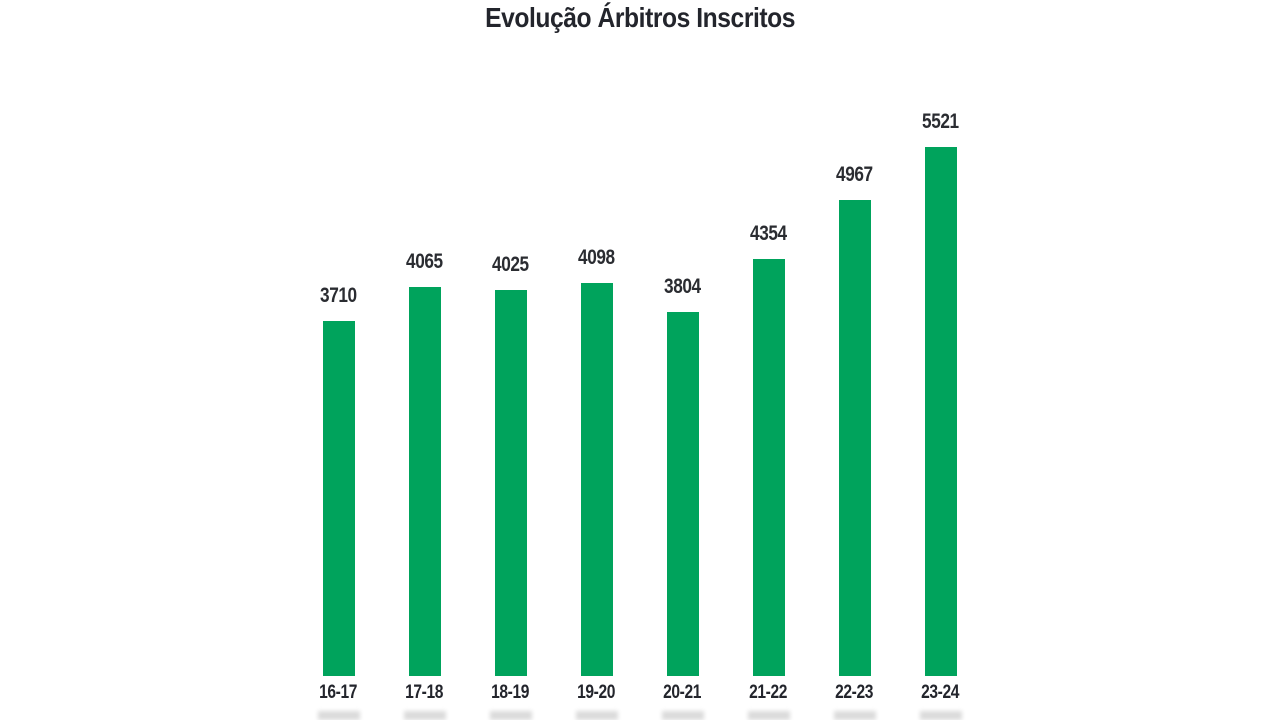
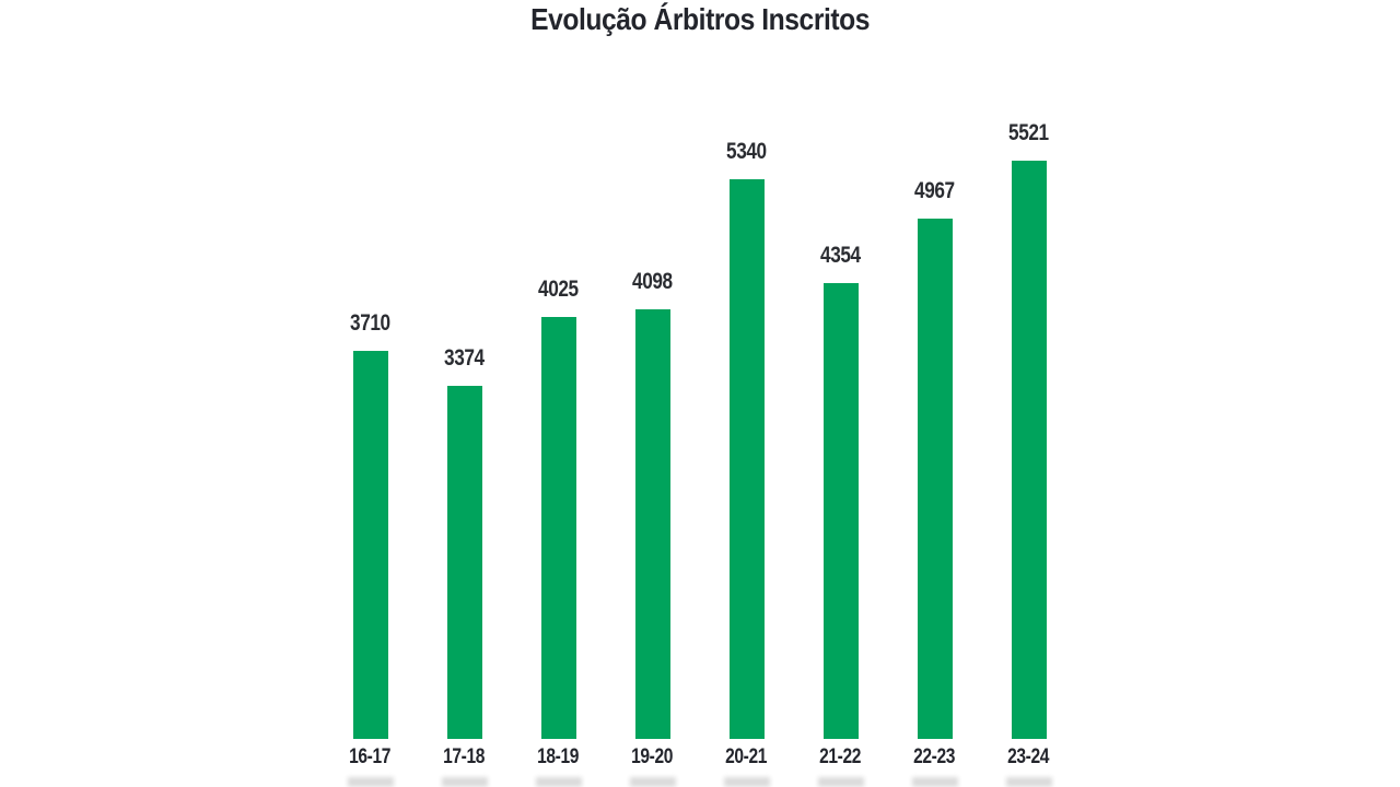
17-18: 4065 -> 3374
20-21: 3804 -> 5340
